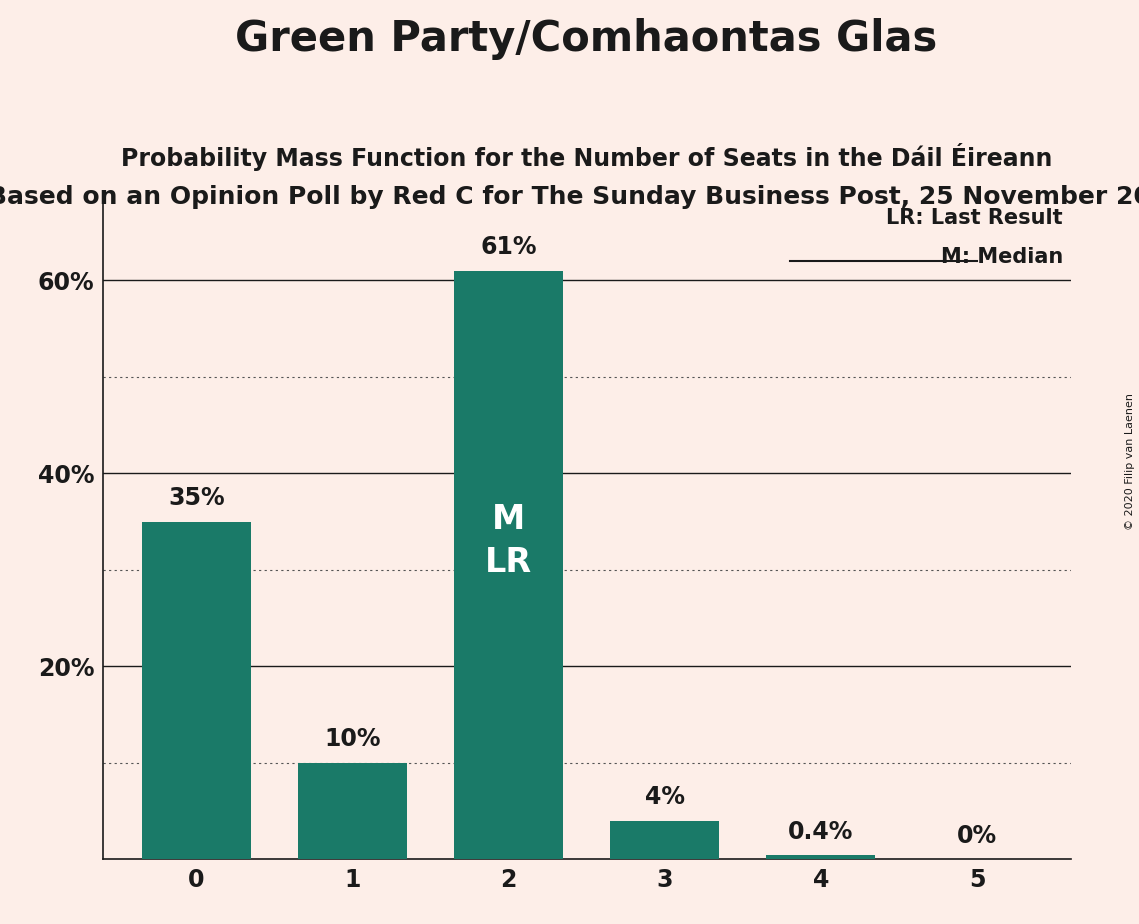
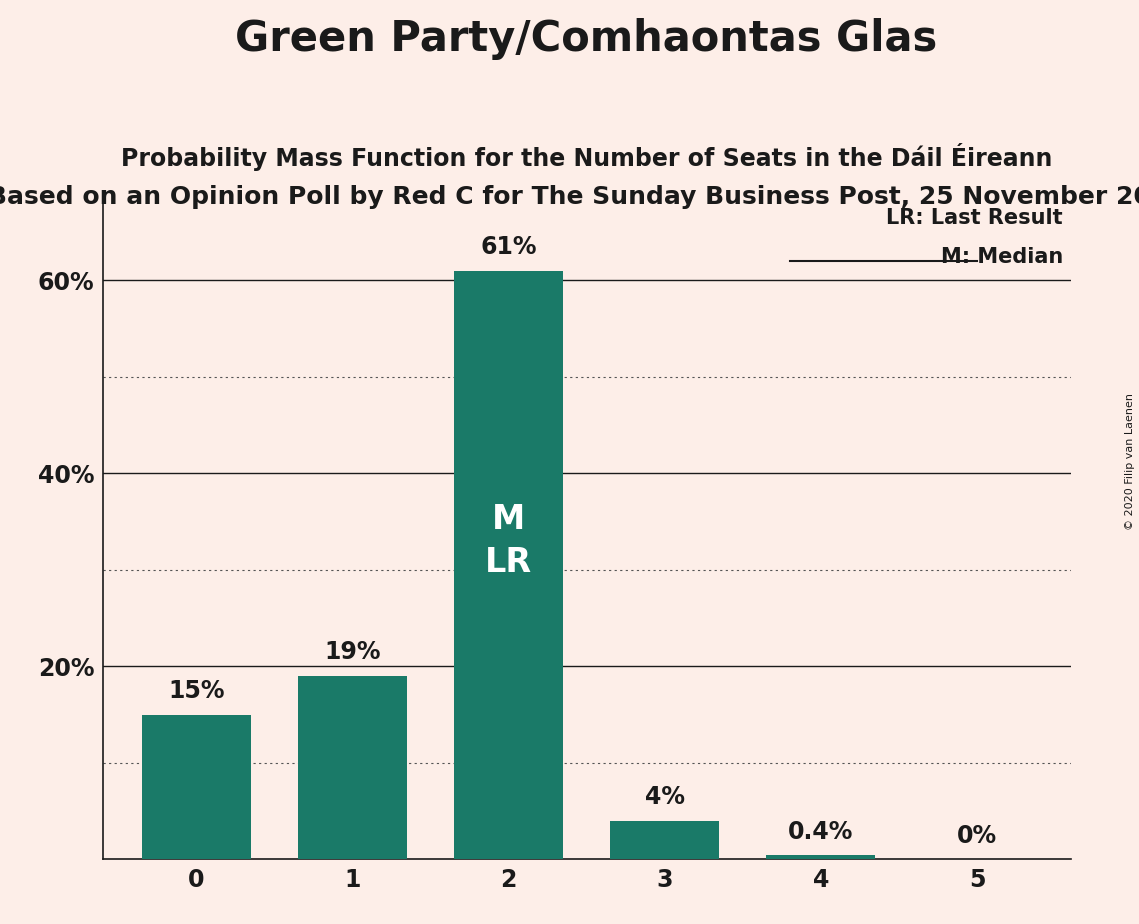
0: 35% -> 15%
1: 10% -> 19%
